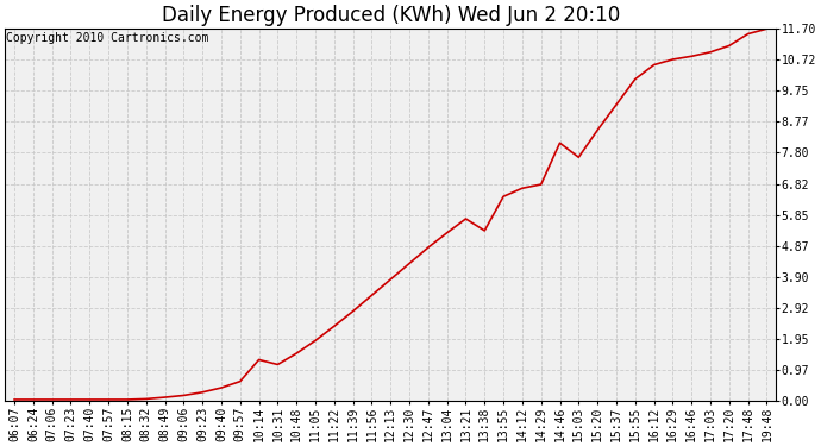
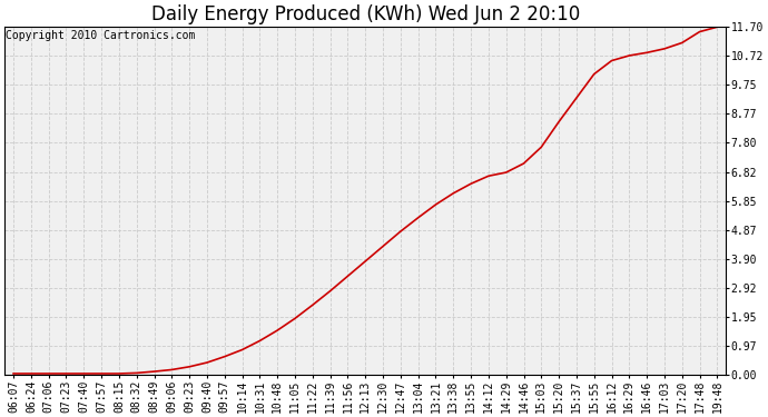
10:14: 1.30 -> 0.85
13:38: 5.35 -> 6.10
14:46: 8.10 -> 7.10
